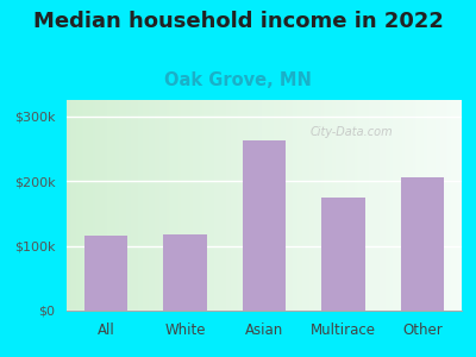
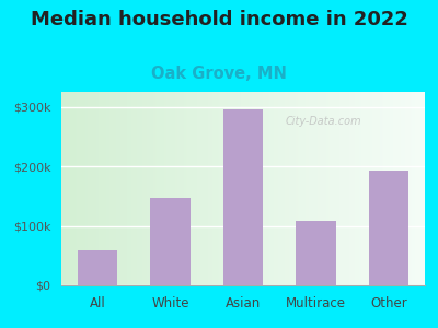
All: $115k -> $58k
White: $118k -> $146k
Asian: $262k -> $296k
Multirace: $175k -> $108k
Other: $205k -> $192k
